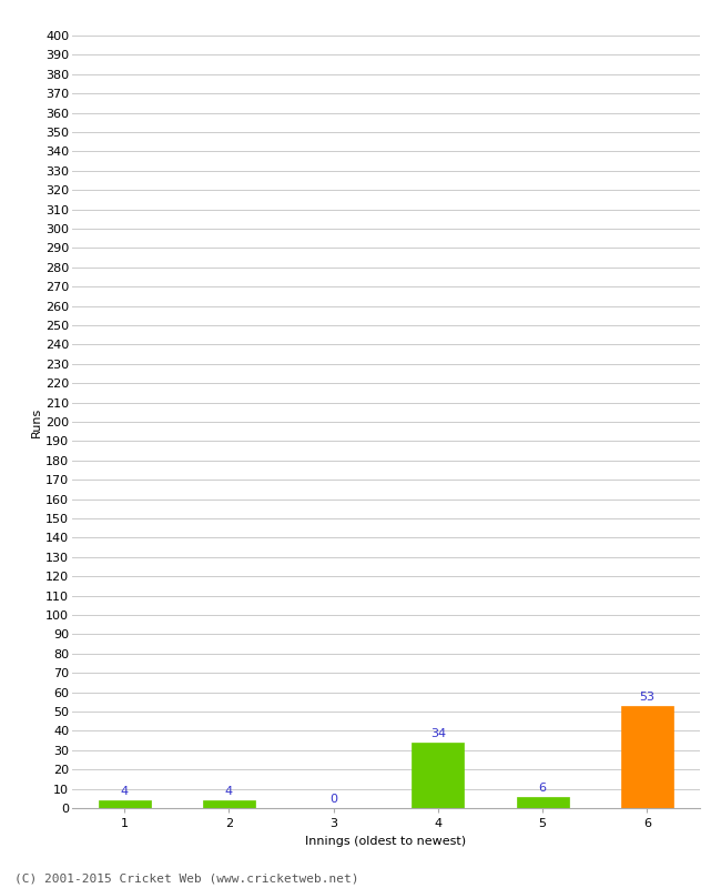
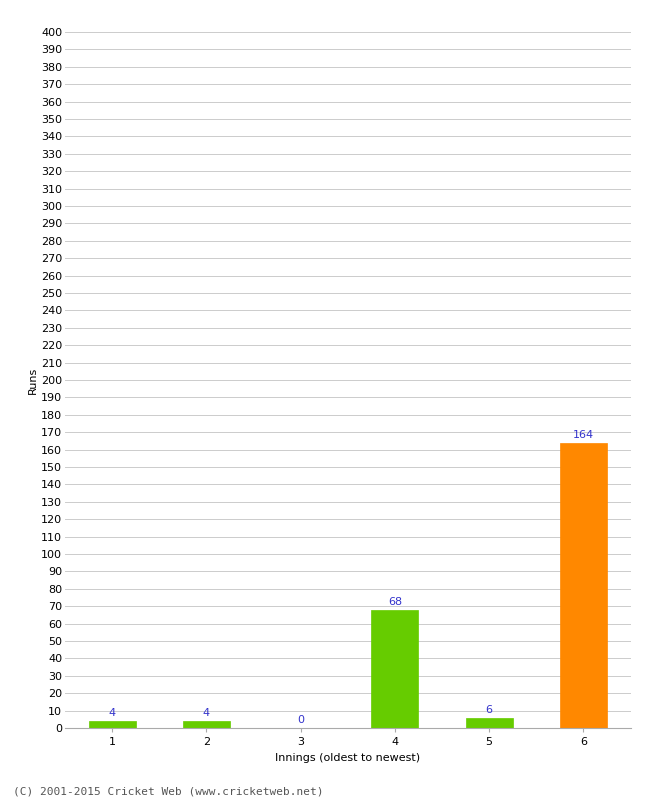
4: 34 -> 68
6: 53 -> 164
